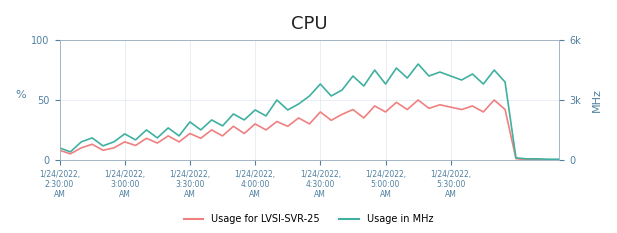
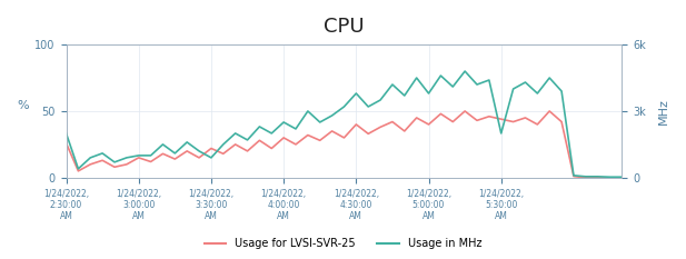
Usage for LVSI-SVR-25/1/24/2022, 2:30:00 AM: 8 -> 26
Usage in MHz/1/24/2022, 2:30:00 AM: 0.6k -> 2.0k
Usage in MHz/1/24/2022, 3:00:00 AM: 1.3k -> 1.0k
Usage in MHz/1/24/2022, 3:30:00 AM: 1.9k -> 0.9k
Usage in MHz/1/24/2022, 5:30:00 AM: 4.2k -> 2.0k
